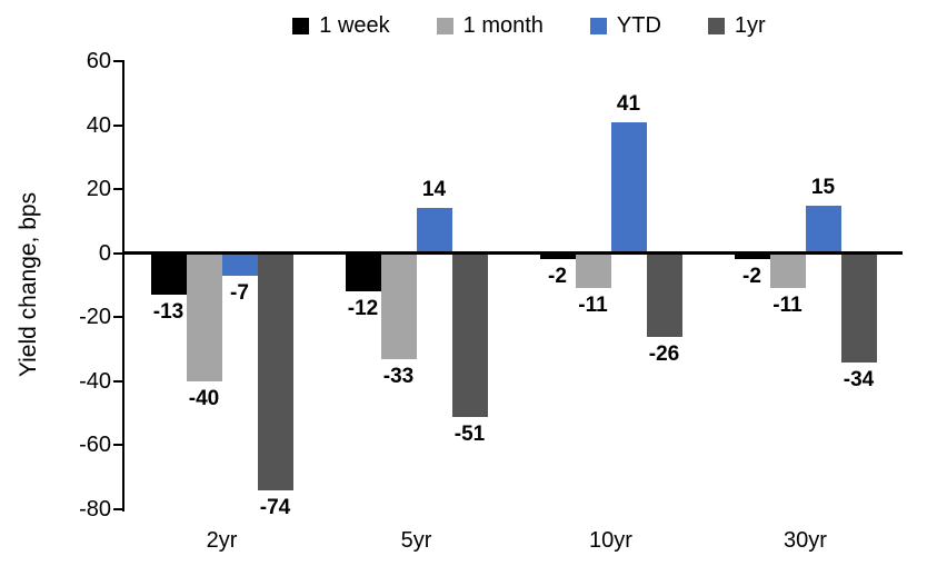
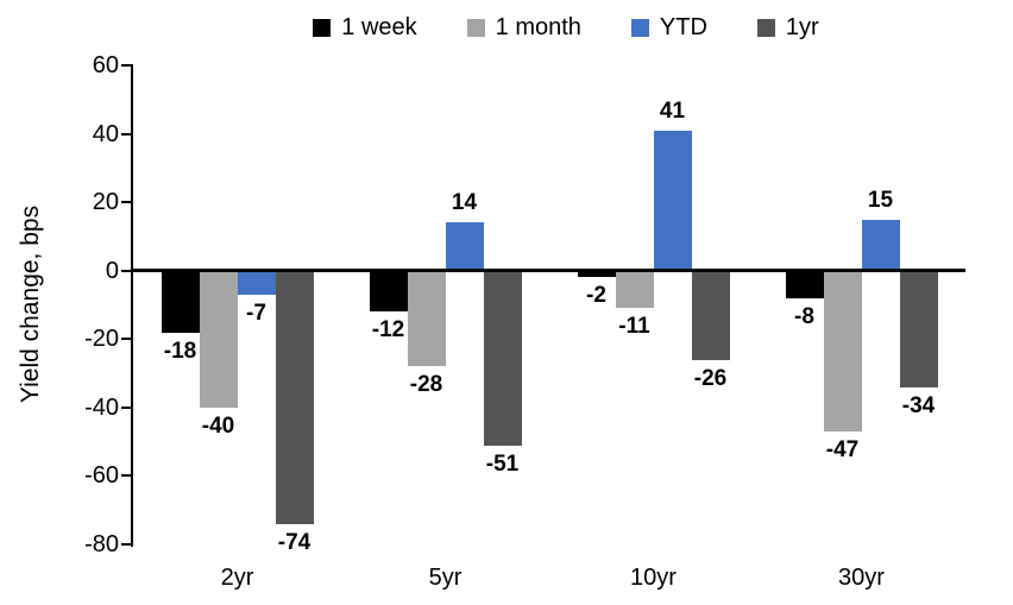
1 week/2yr: -13 -> -18
1 month/5yr: -33 -> -28
1 week/30yr: -2 -> -8
1 month/30yr: -11 -> -47
